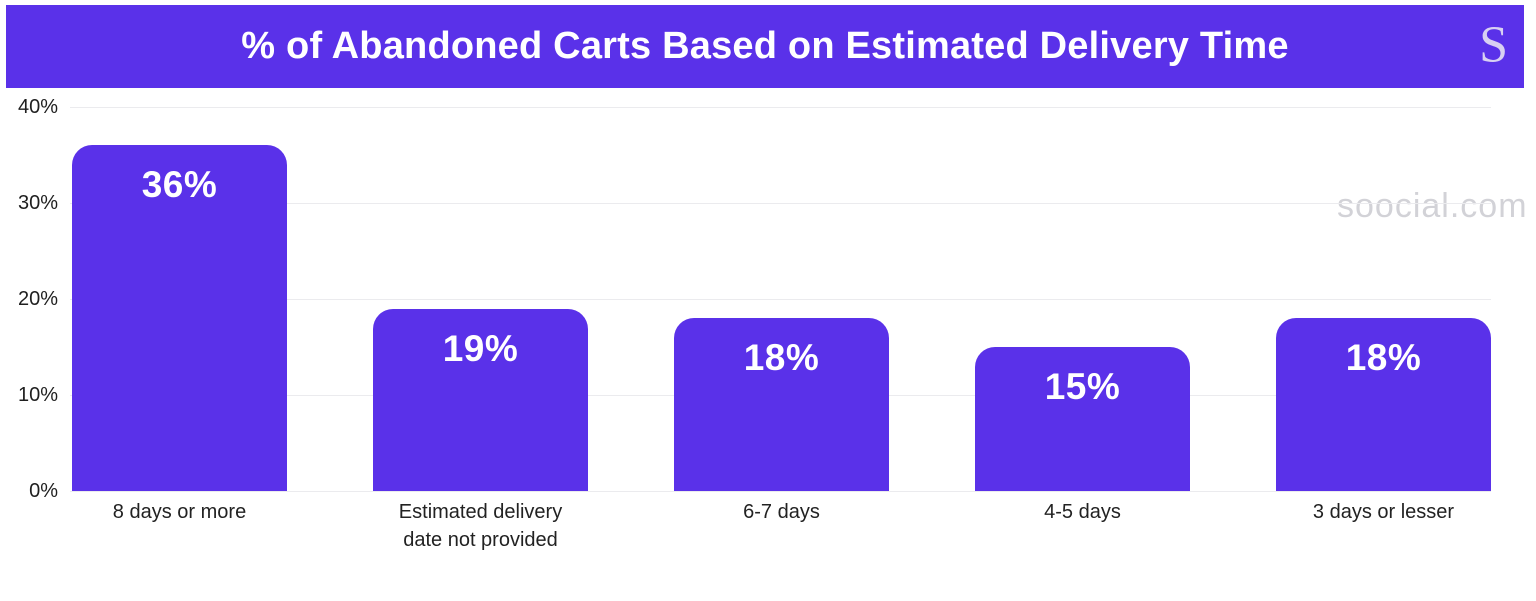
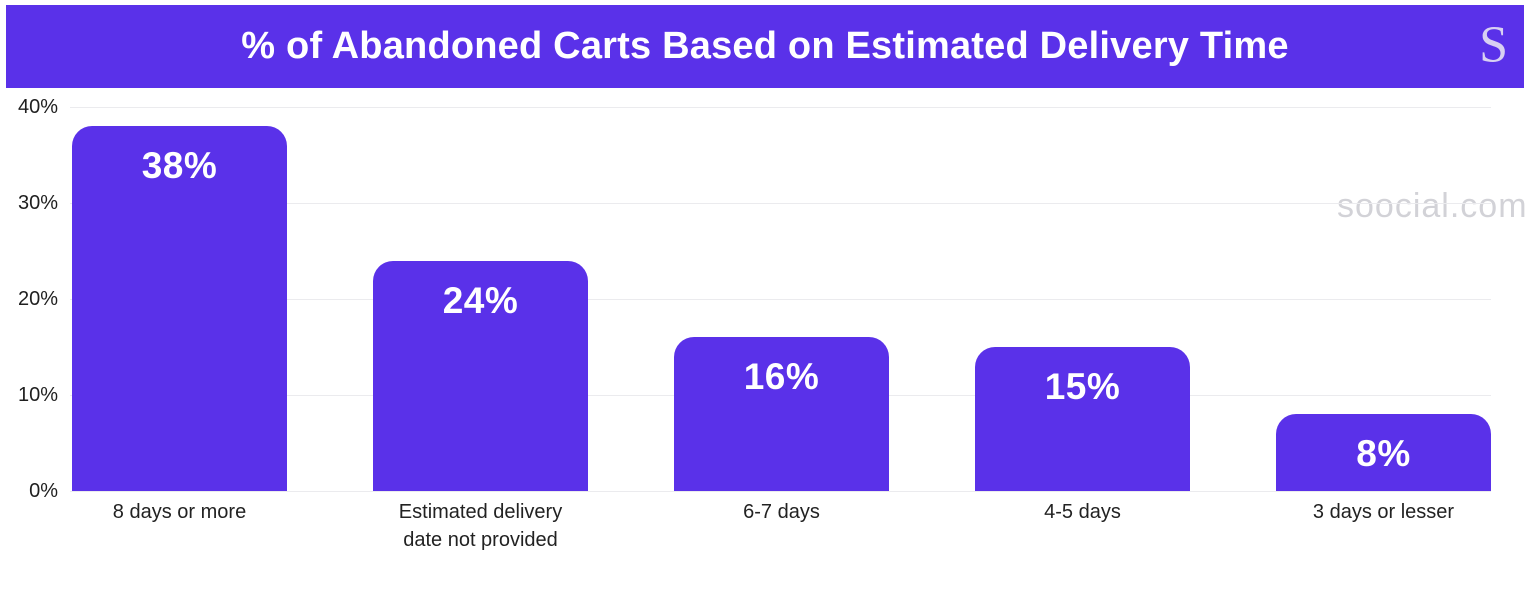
8 days or more: 36% -> 38%
Estimated delivery date not provided: 19% -> 24%
6-7 days: 18% -> 16%
3 days or lesser: 18% -> 8%
